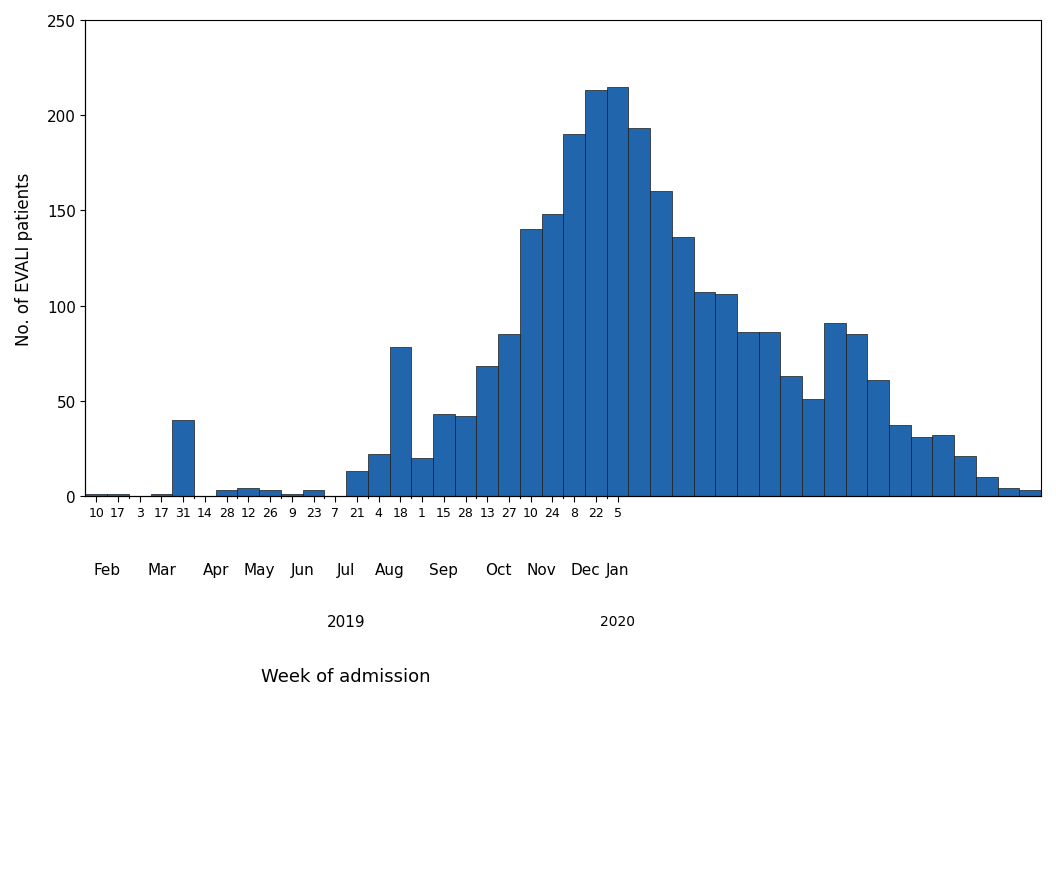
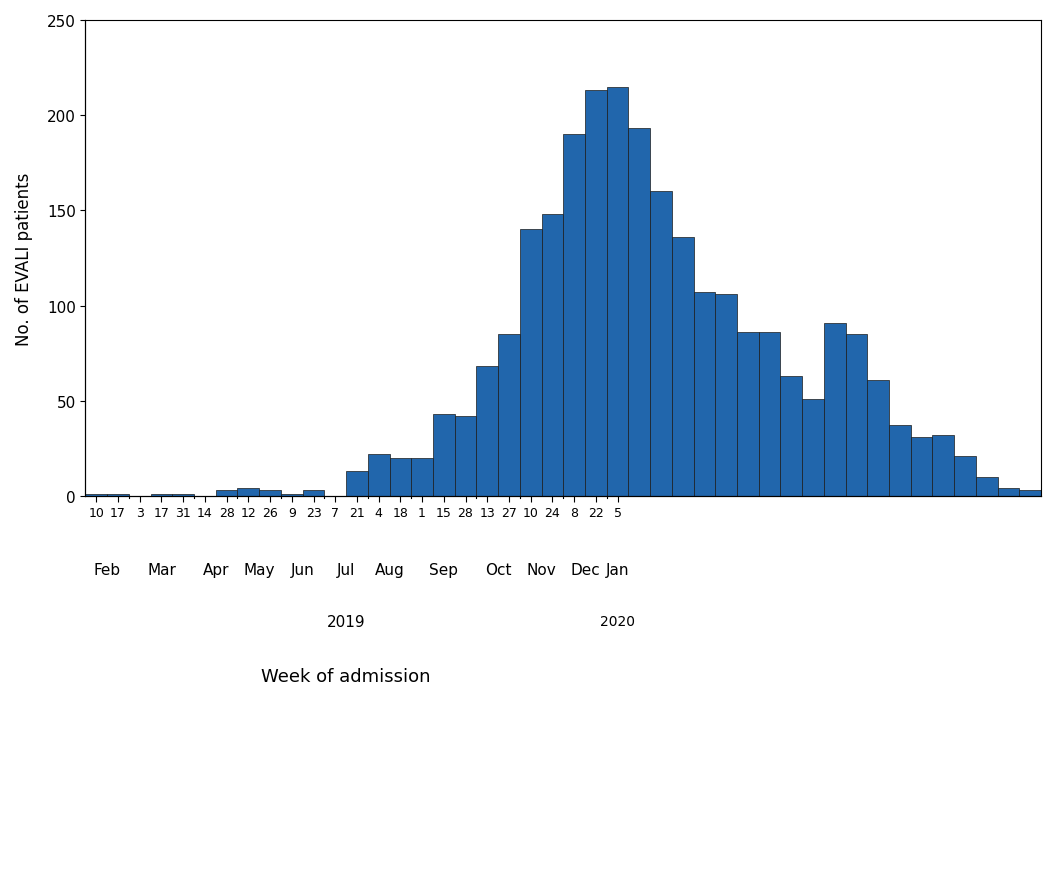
31: 40 -> 1
18: 78 -> 20
